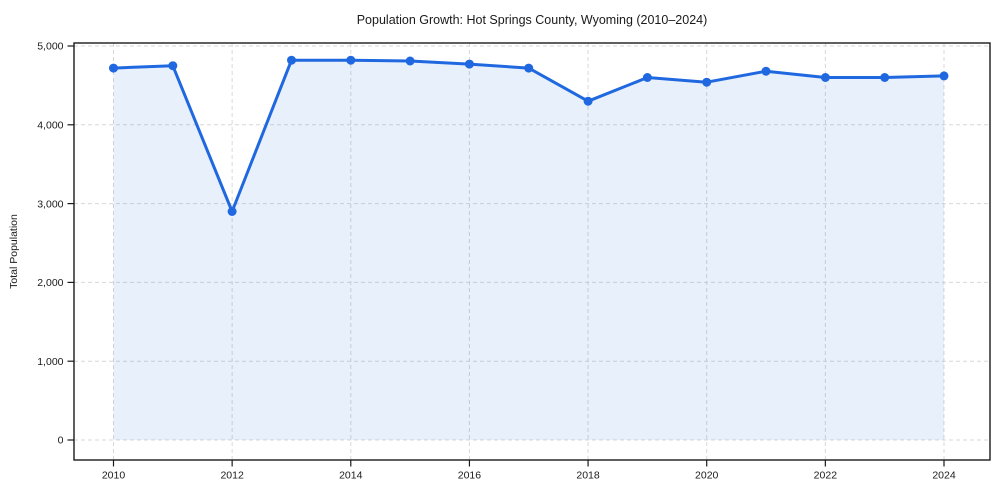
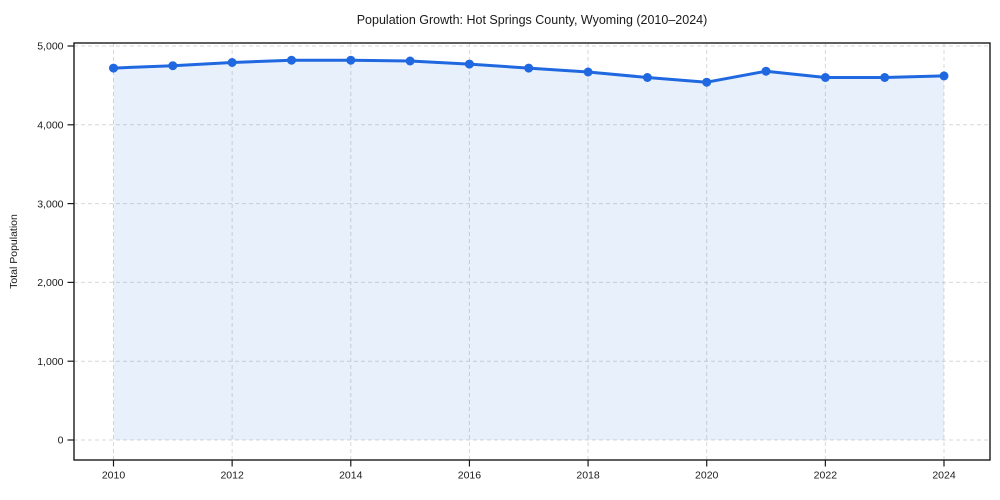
2012: 2900 -> 4800
2018: 4300 -> 4700
